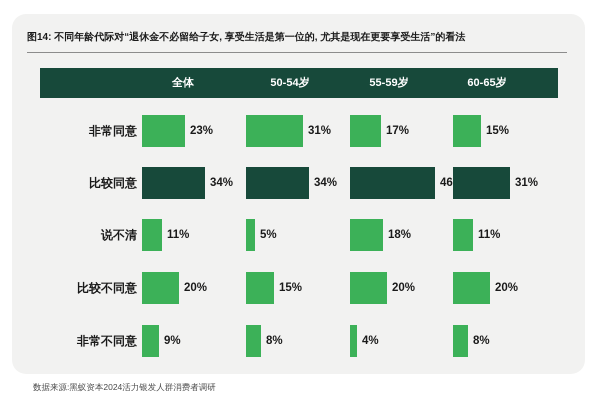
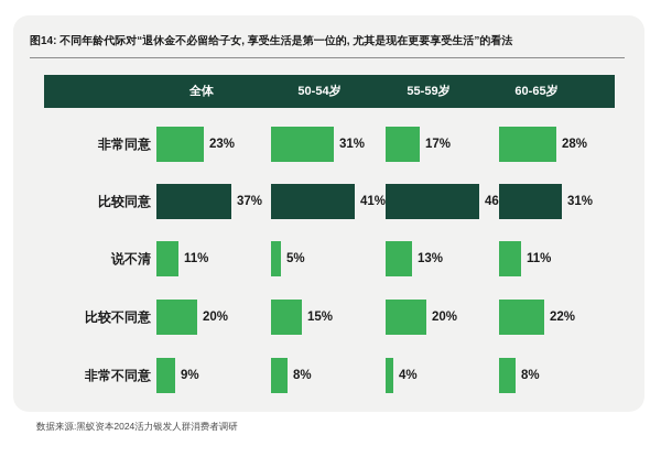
60-65岁/非常同意: 15% -> 28%
全体/比较同意: 34% -> 37%
50-54岁/比较同意: 34% -> 41%
55-59岁/说不清: 18% -> 13%
60-65岁/比较不同意: 20% -> 22%
